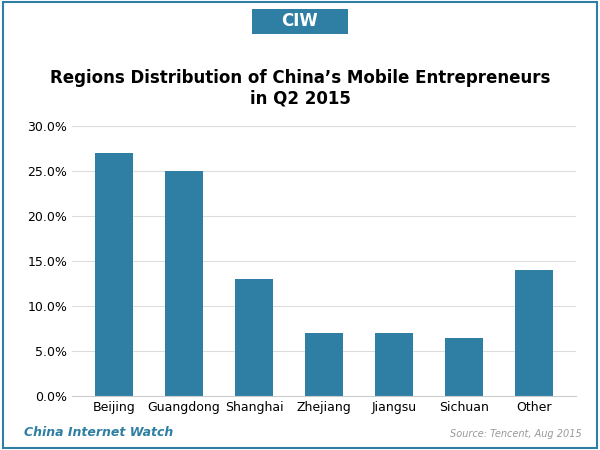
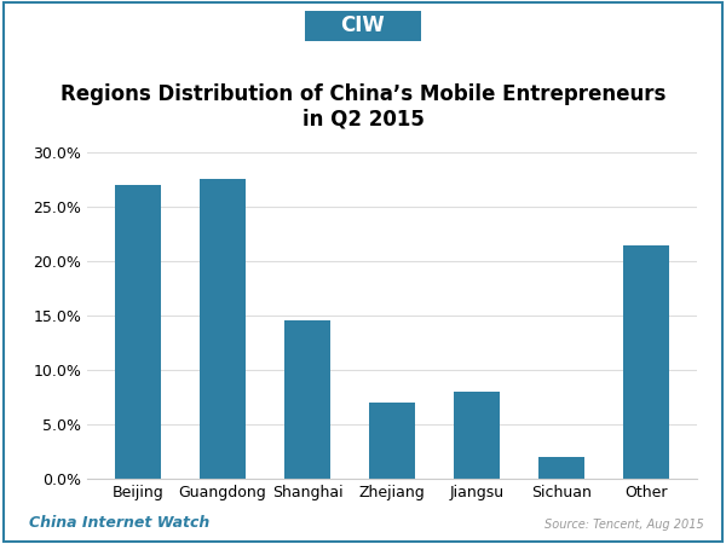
Guangdong: 25.0% -> 27.6%
Shanghai: 13.0% -> 14.6%
Jiangsu: 7.0% -> 8.0%
Sichuan: 6.5% -> 2.0%
Other: 14.0% -> 21.4%
